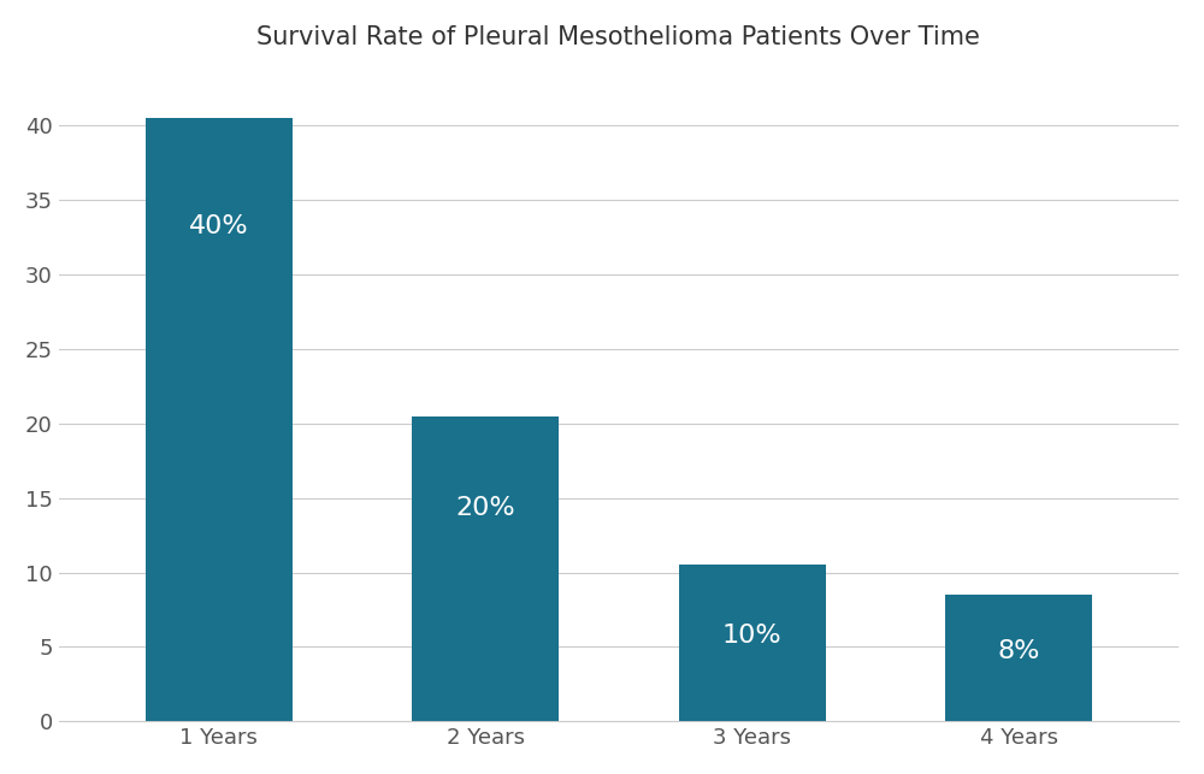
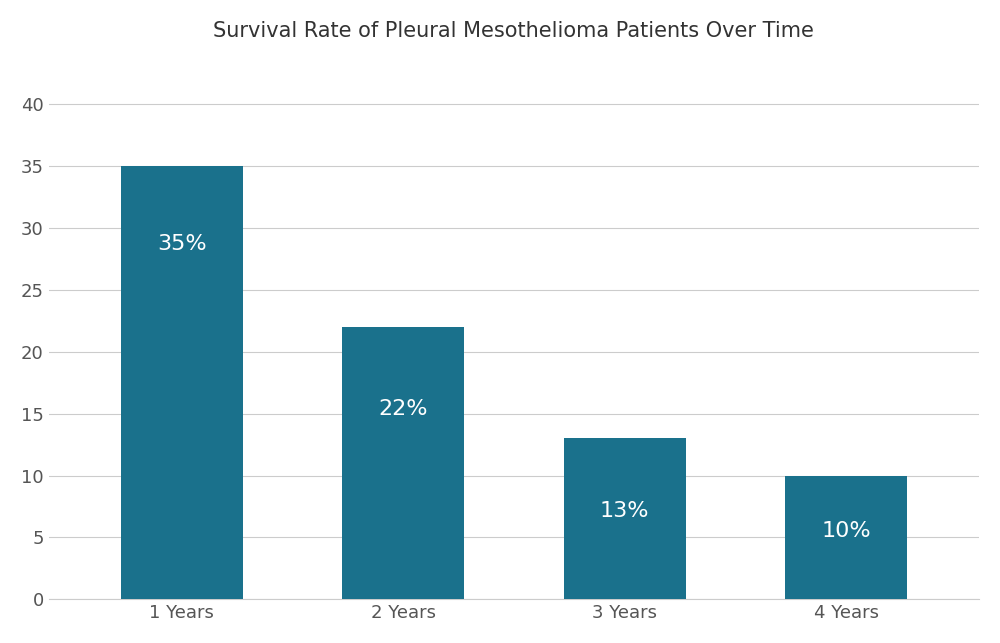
1 Years: 40% -> 35%
2 Years: 20% -> 22%
3 Years: 10% -> 13%
4 Years: 8% -> 10%
